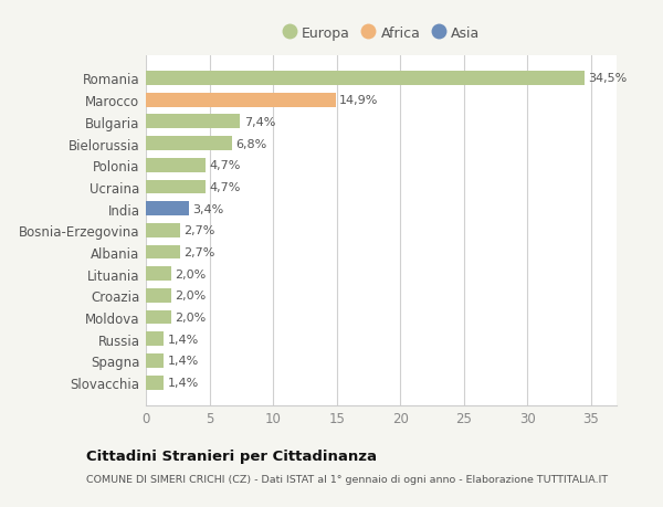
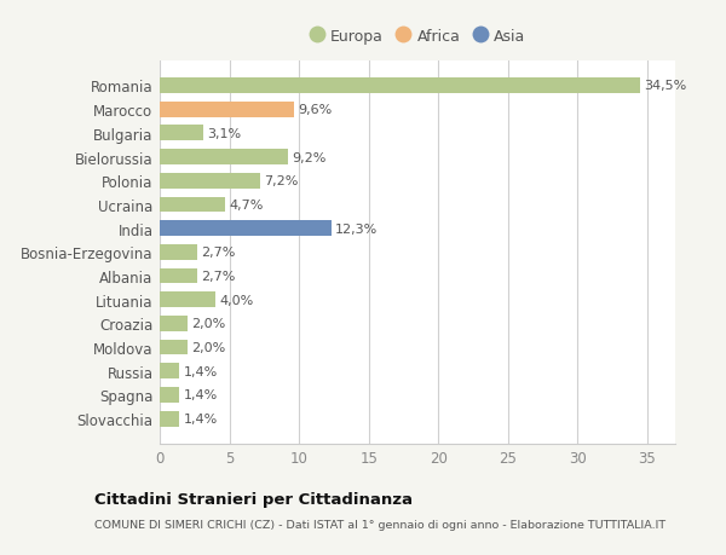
Marocco: 14,9% -> 9,6%
Bulgaria: 7,4% -> 3,1%
Bielorussia: 6,8% -> 9,2%
Polonia: 4,7% -> 7,2%
India: 3,4% -> 12,3%
Lituania: 2,0% -> 4,0%
